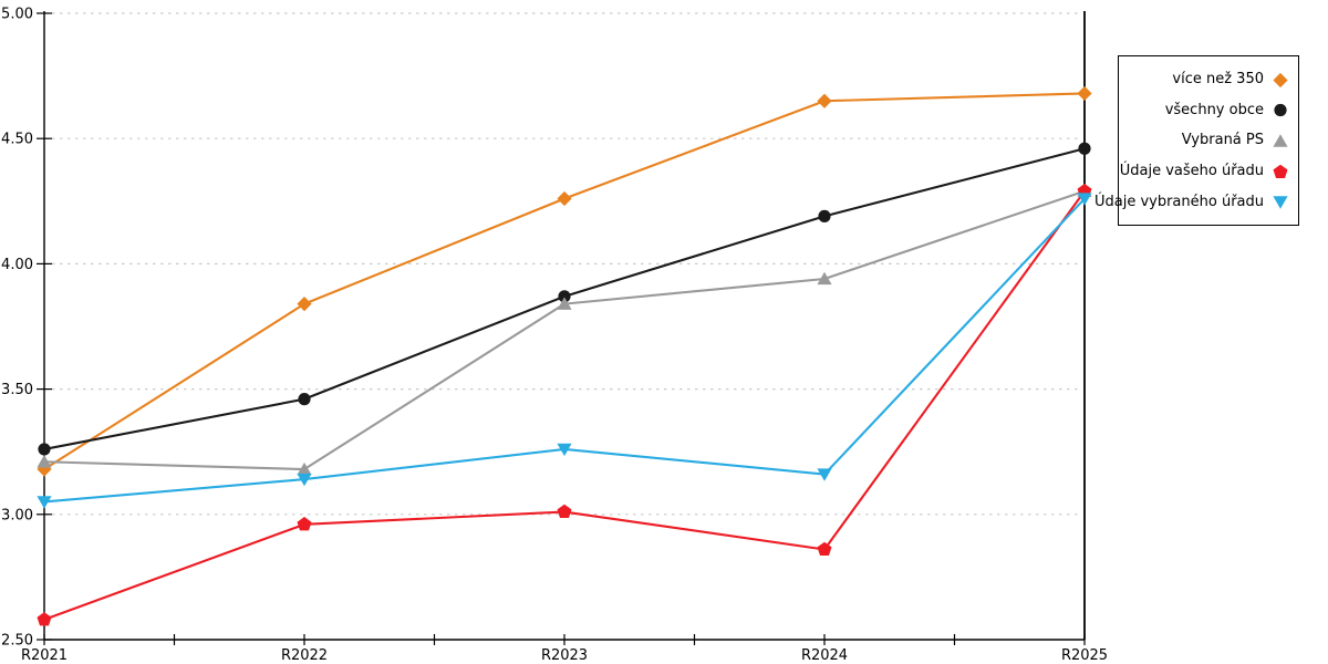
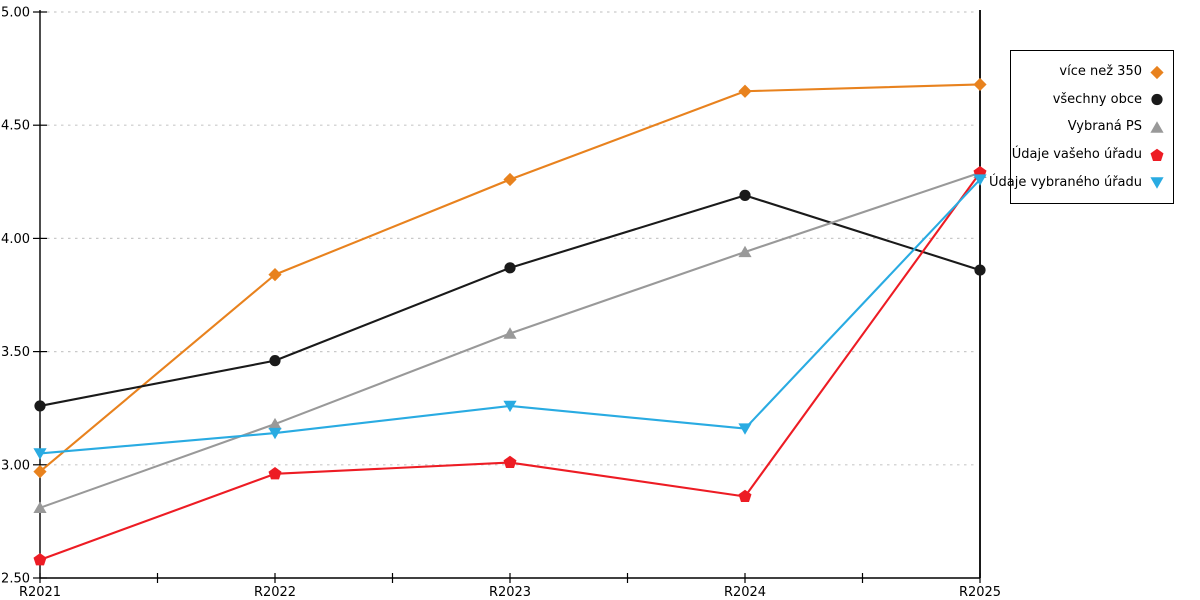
více než 350/R2021: 3.18 -> 2.97
Vybraná PS/R2021: 3.21 -> 2.81
Vybraná PS/R2023: 3.84 -> 3.58
všechny obce/R2025: 4.46 -> 3.86
